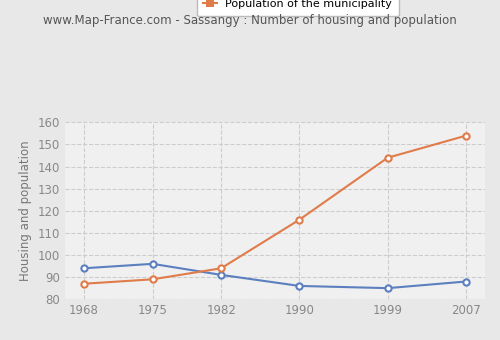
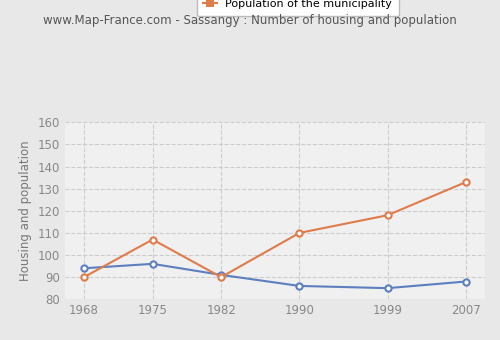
Population of the municipality/1968: 87 -> 90
Population of the municipality/1975: 89 -> 107
Population of the municipality/1982: 94 -> 90
Population of the municipality/1990: 116 -> 110
Population of the municipality/1999: 144 -> 118
Population of the municipality/2007: 154 -> 133
